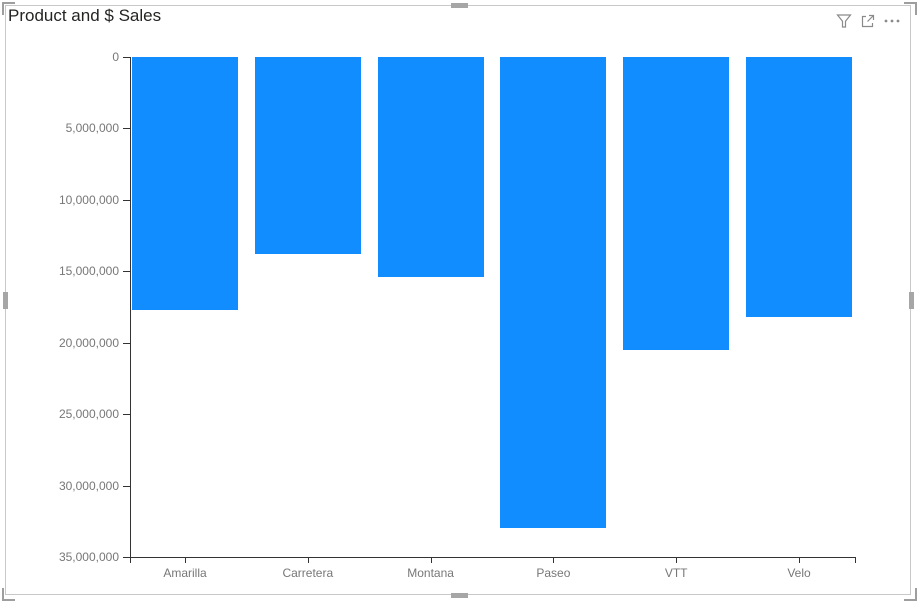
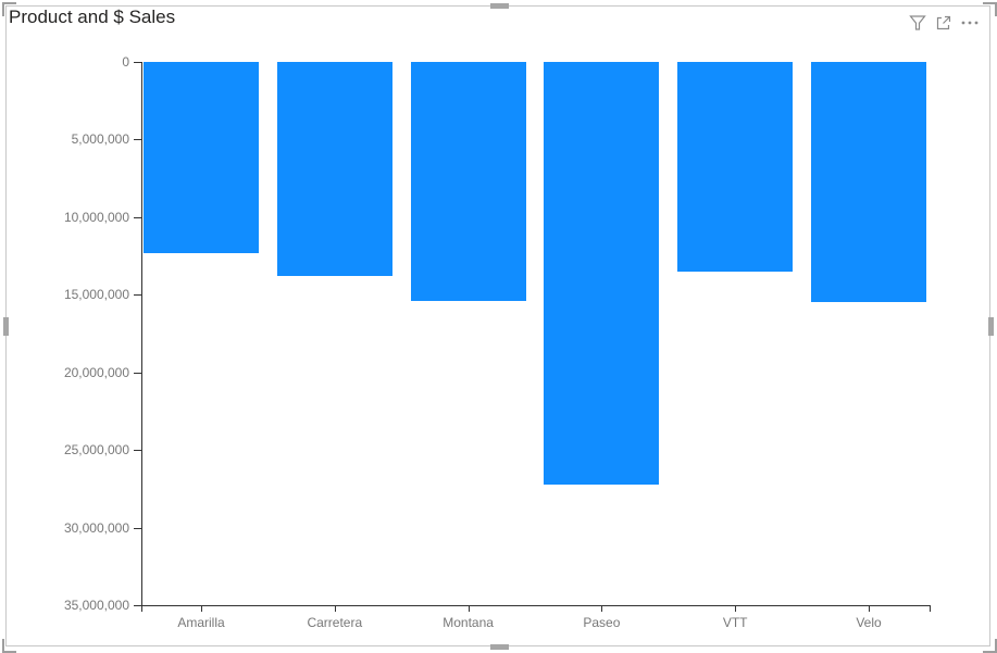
Amarilla: 17700000 -> 12300000
Paseo: 33000000 -> 27200000
VTT: 20500000 -> 13500000
Velo: 18200000 -> 15500000
